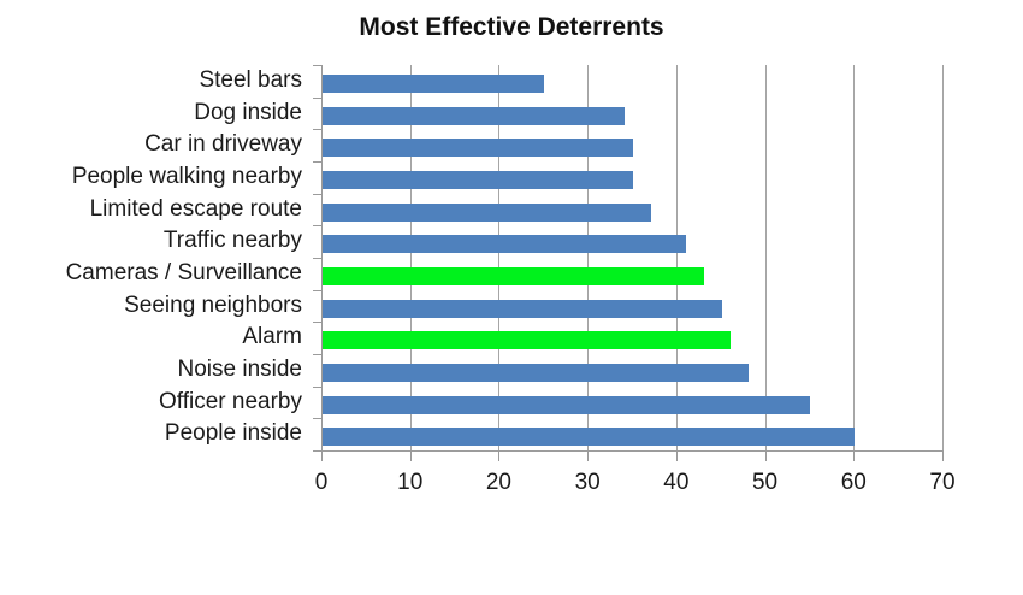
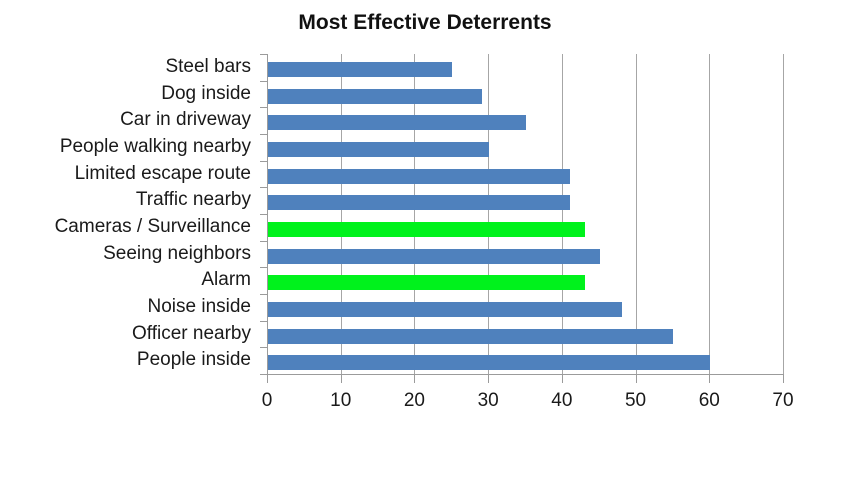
Dog inside: 34 -> 29
People walking nearby: 35 -> 30
Limited escape route: 37 -> 41
Alarm: 46 -> 43
